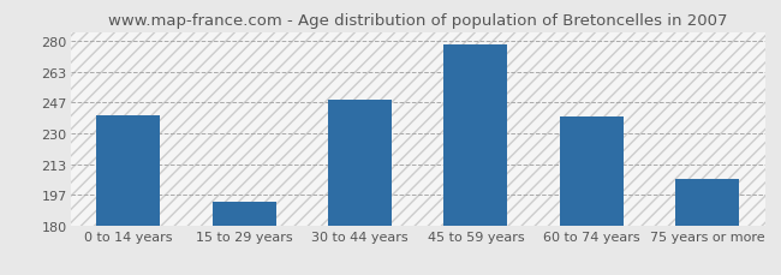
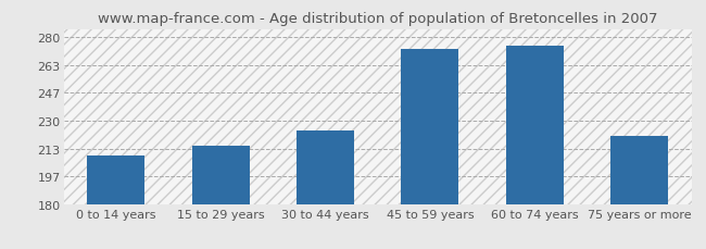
0 to 14 years: 240 -> 209
15 to 29 years: 193 -> 215
30 to 44 years: 248 -> 224
45 to 59 years: 278 -> 273
60 to 74 years: 239 -> 275
75 years or more: 205 -> 221
